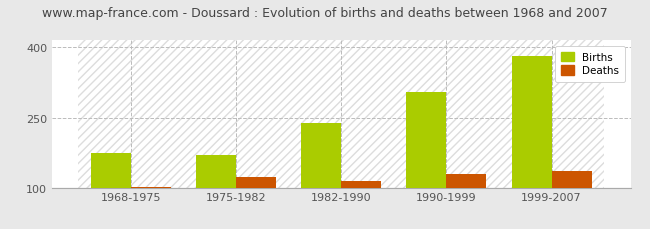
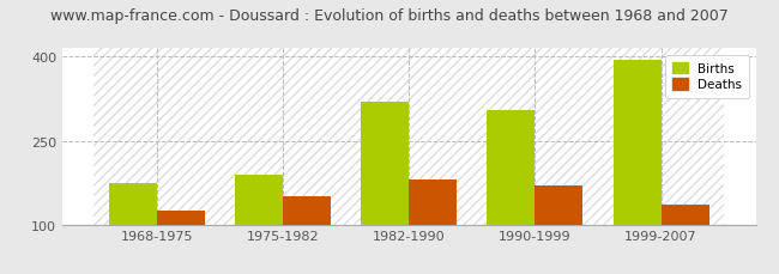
Deaths/1968-1975: 101 -> 125
Births/1975-1982: 170 -> 190
Deaths/1975-1982: 122 -> 150
Births/1982-1990: 238 -> 320
Deaths/1982-1990: 115 -> 180
Deaths/1990-1999: 130 -> 170
Births/1999-2007: 382 -> 395
